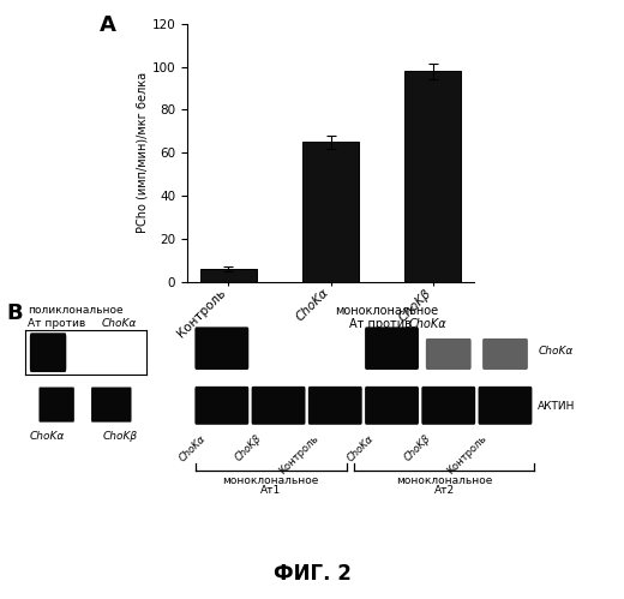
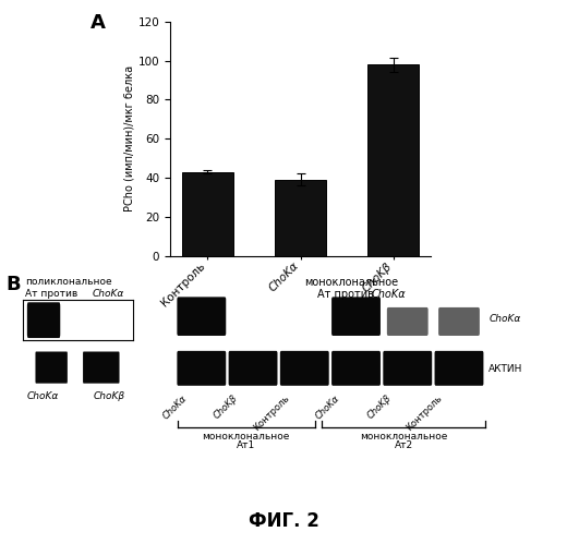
Контроль: 6 -> 43
ChoKα: 65 -> 39
